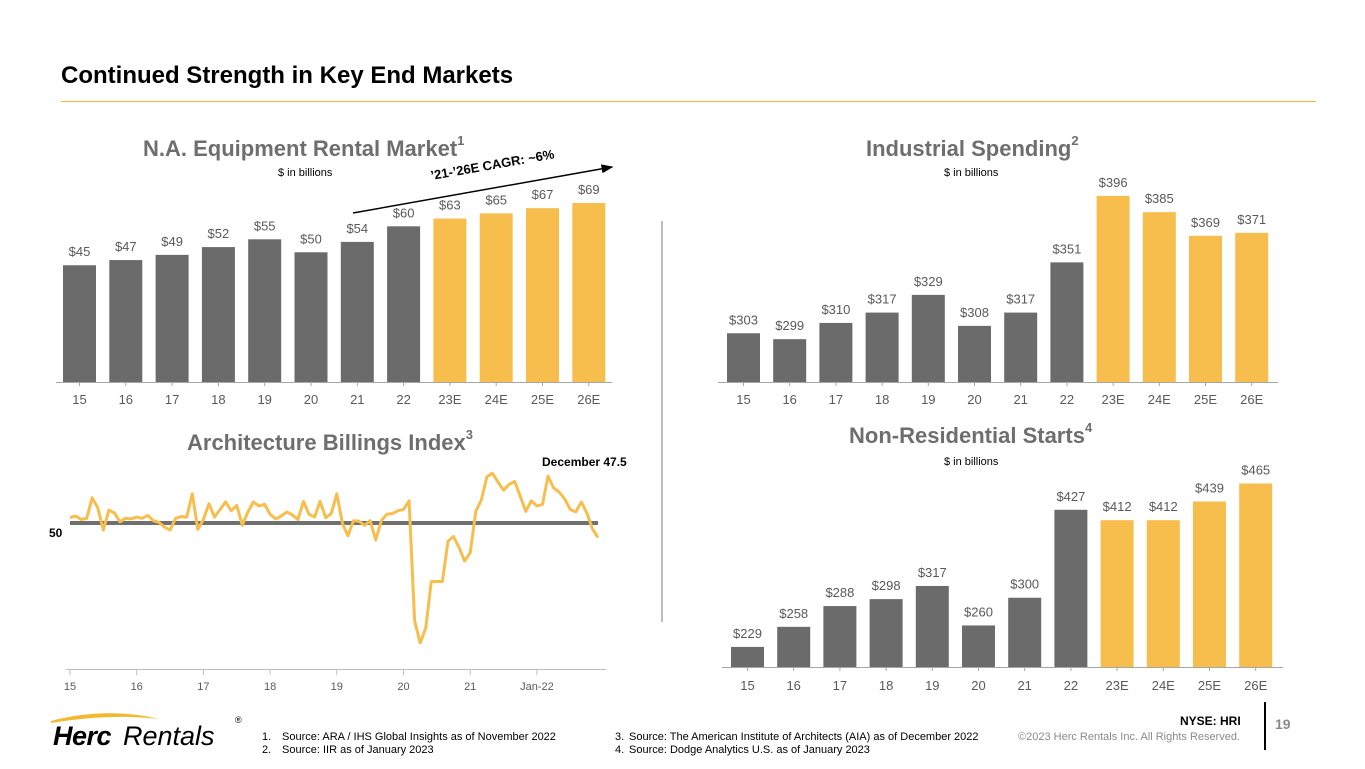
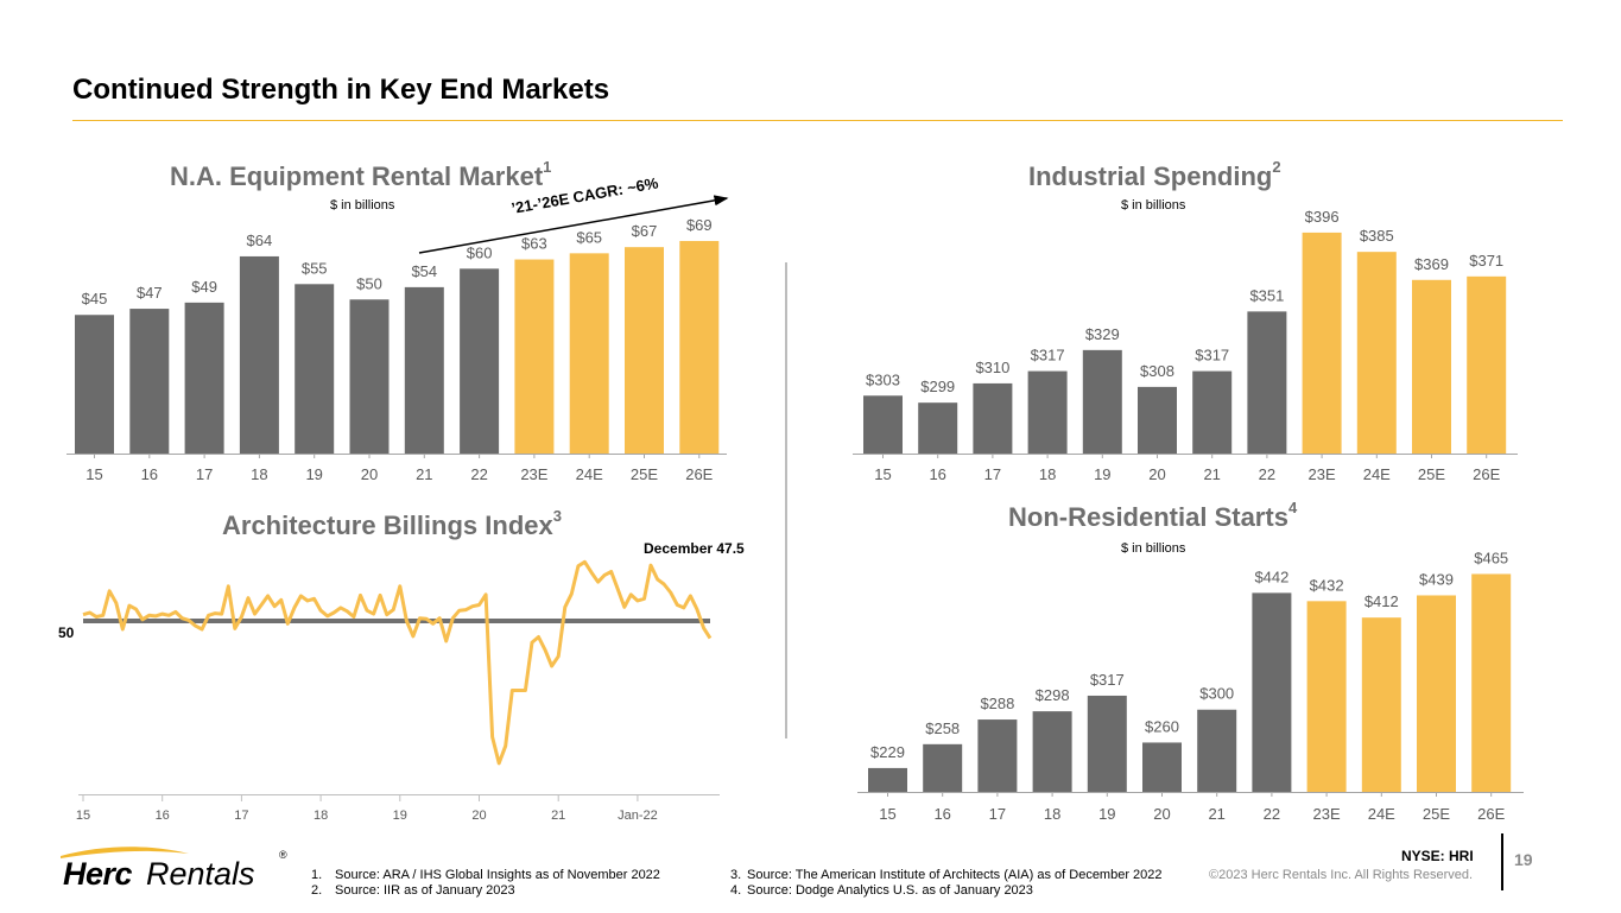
N.A. Equipment Rental Market/18: $52 -> $64
Non-Residential Starts/22: $427 -> $442
Non-Residential Starts/23E: $412 -> $432
